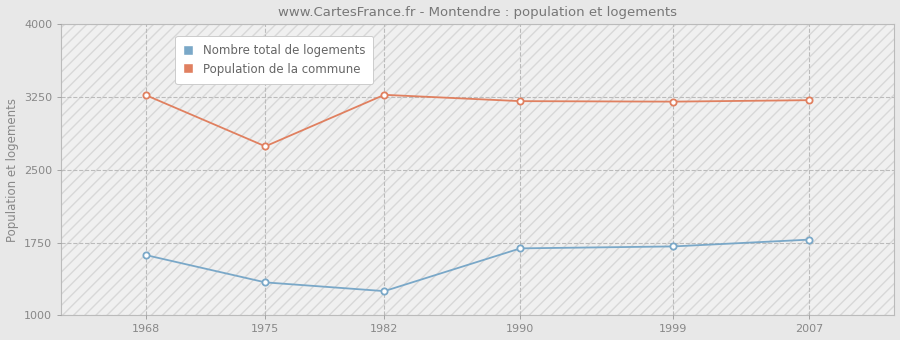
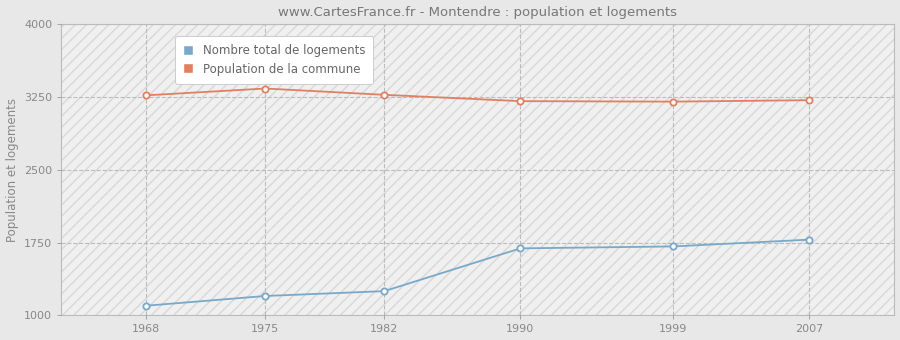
Nombre total de logements/1968: 1620 -> 1100
Nombre total de logements/1975: 1340 -> 1200
Population de la commune/1975: 2740 -> 3340
